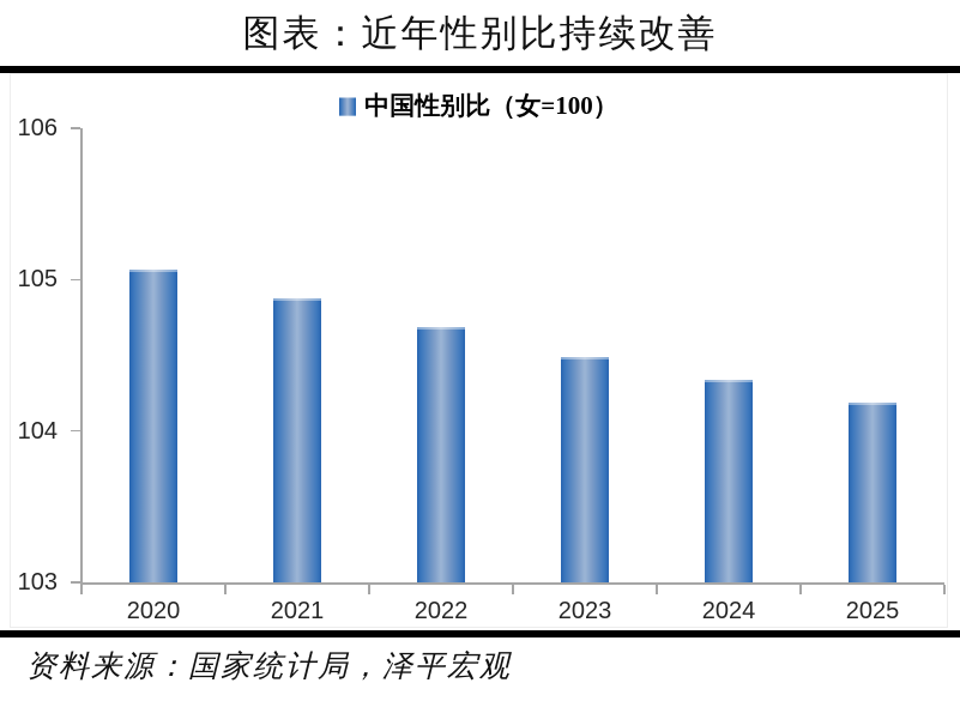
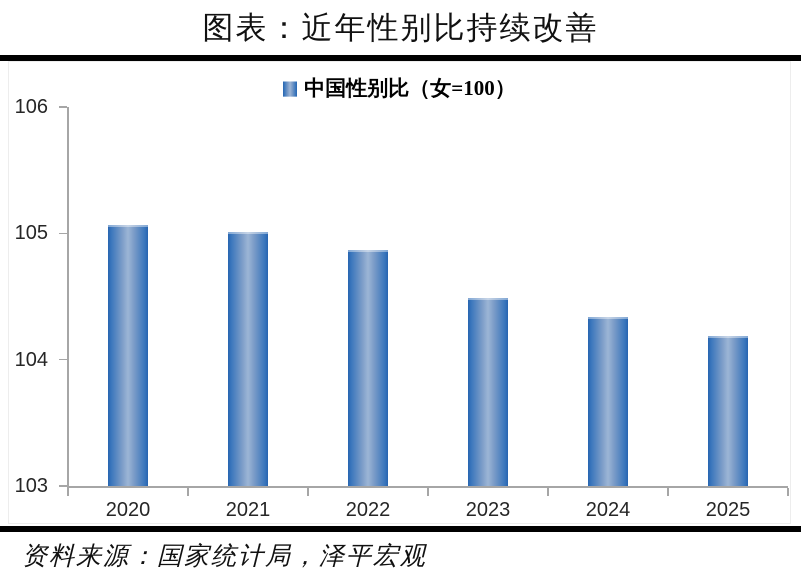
2021: 104.88 -> 105.01
2022: 104.69 -> 104.87
